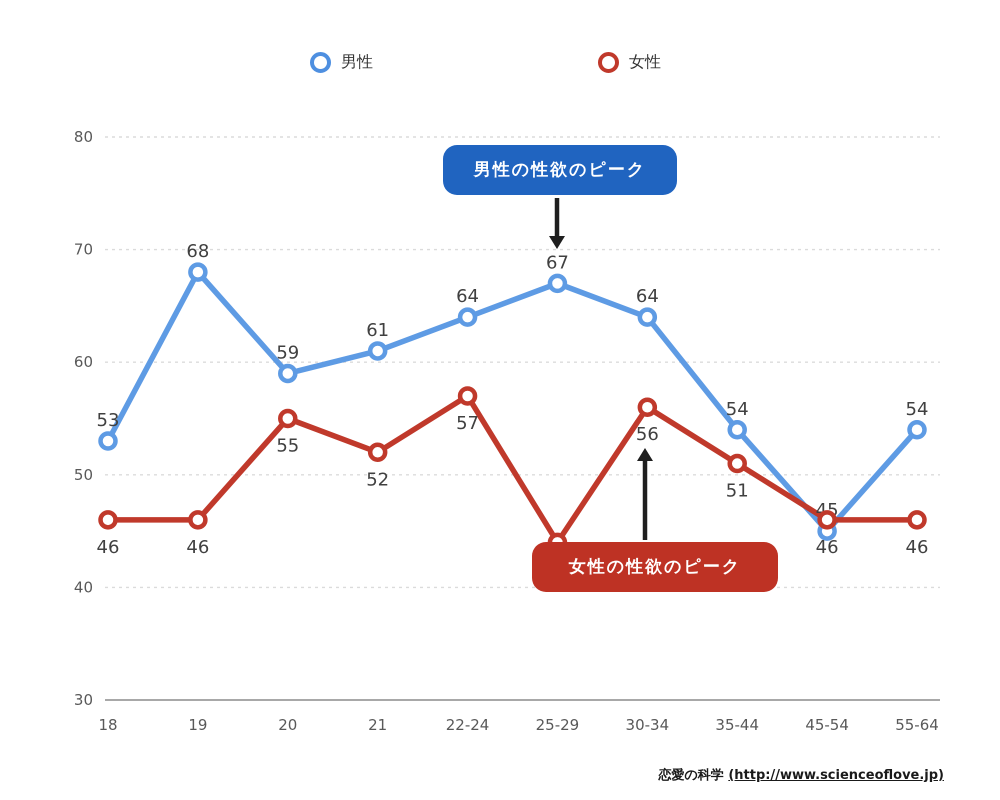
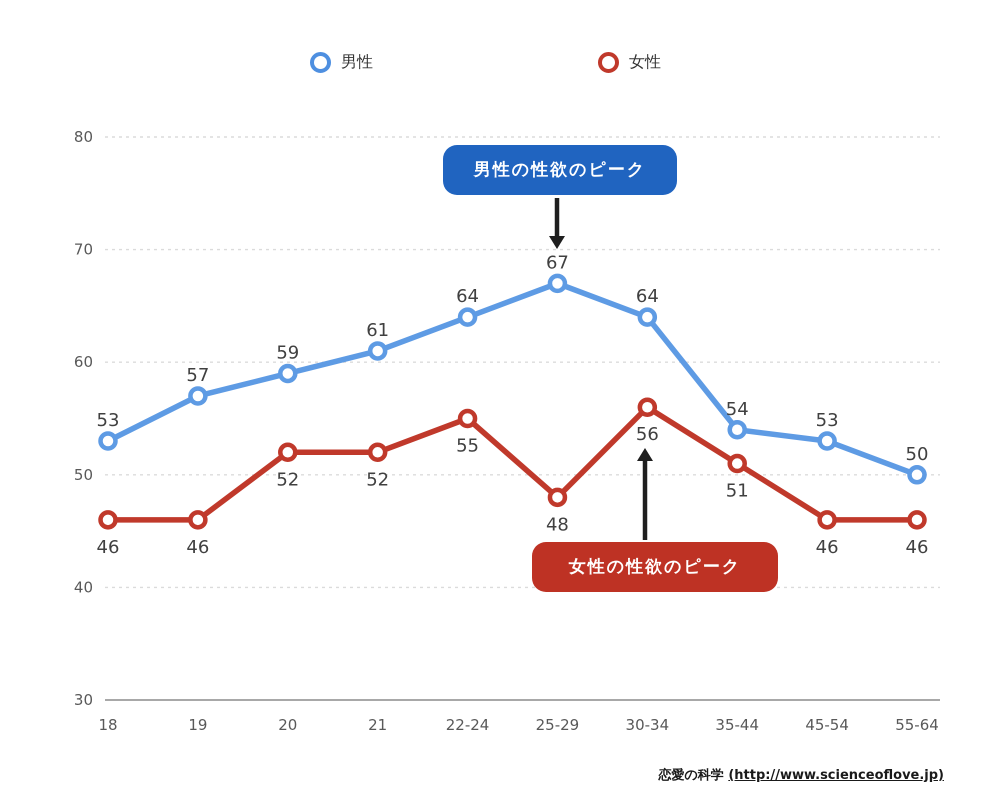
男性/19: 68 -> 57
女性/20: 55 -> 52
女性/22-24: 57 -> 55
女性/25-29: 44 -> 48
男性/45-54: 45 -> 53
男性/55-64: 54 -> 50
